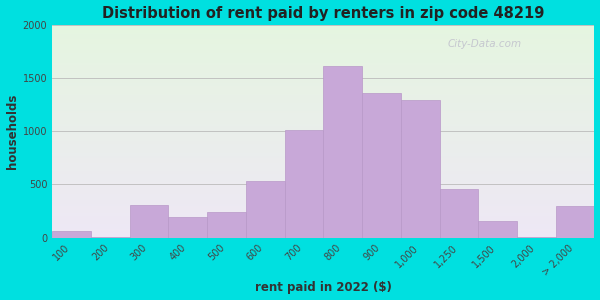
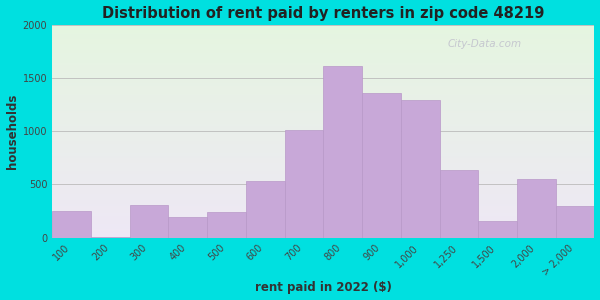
100: 60 -> 250
1,250: 460 -> 640
2,000: 10 -> 550
